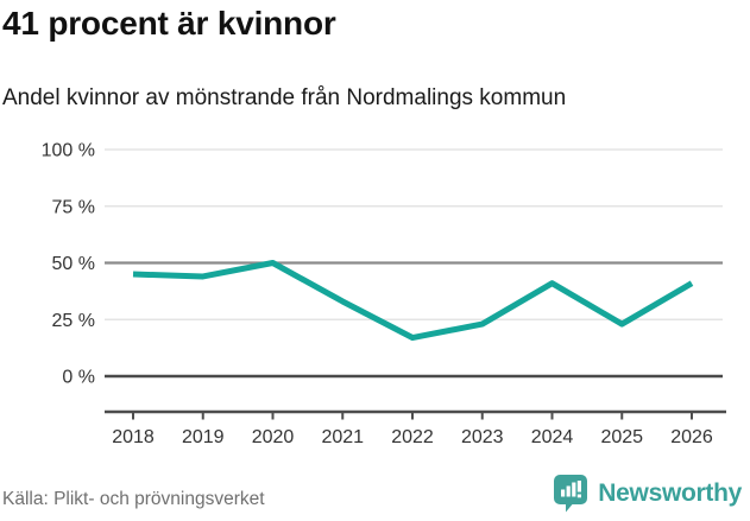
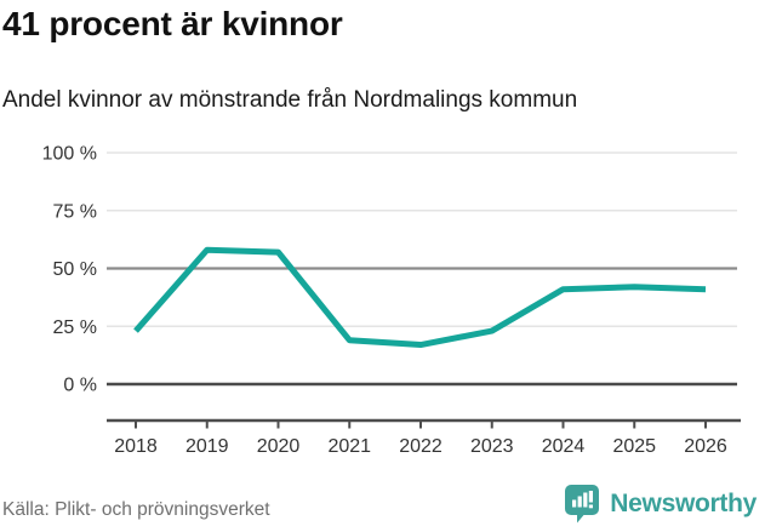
2018: 45% -> 23%
2019: 44% -> 58%
2020: 50% -> 57%
2021: 33% -> 19%
2025: 23% -> 42%
